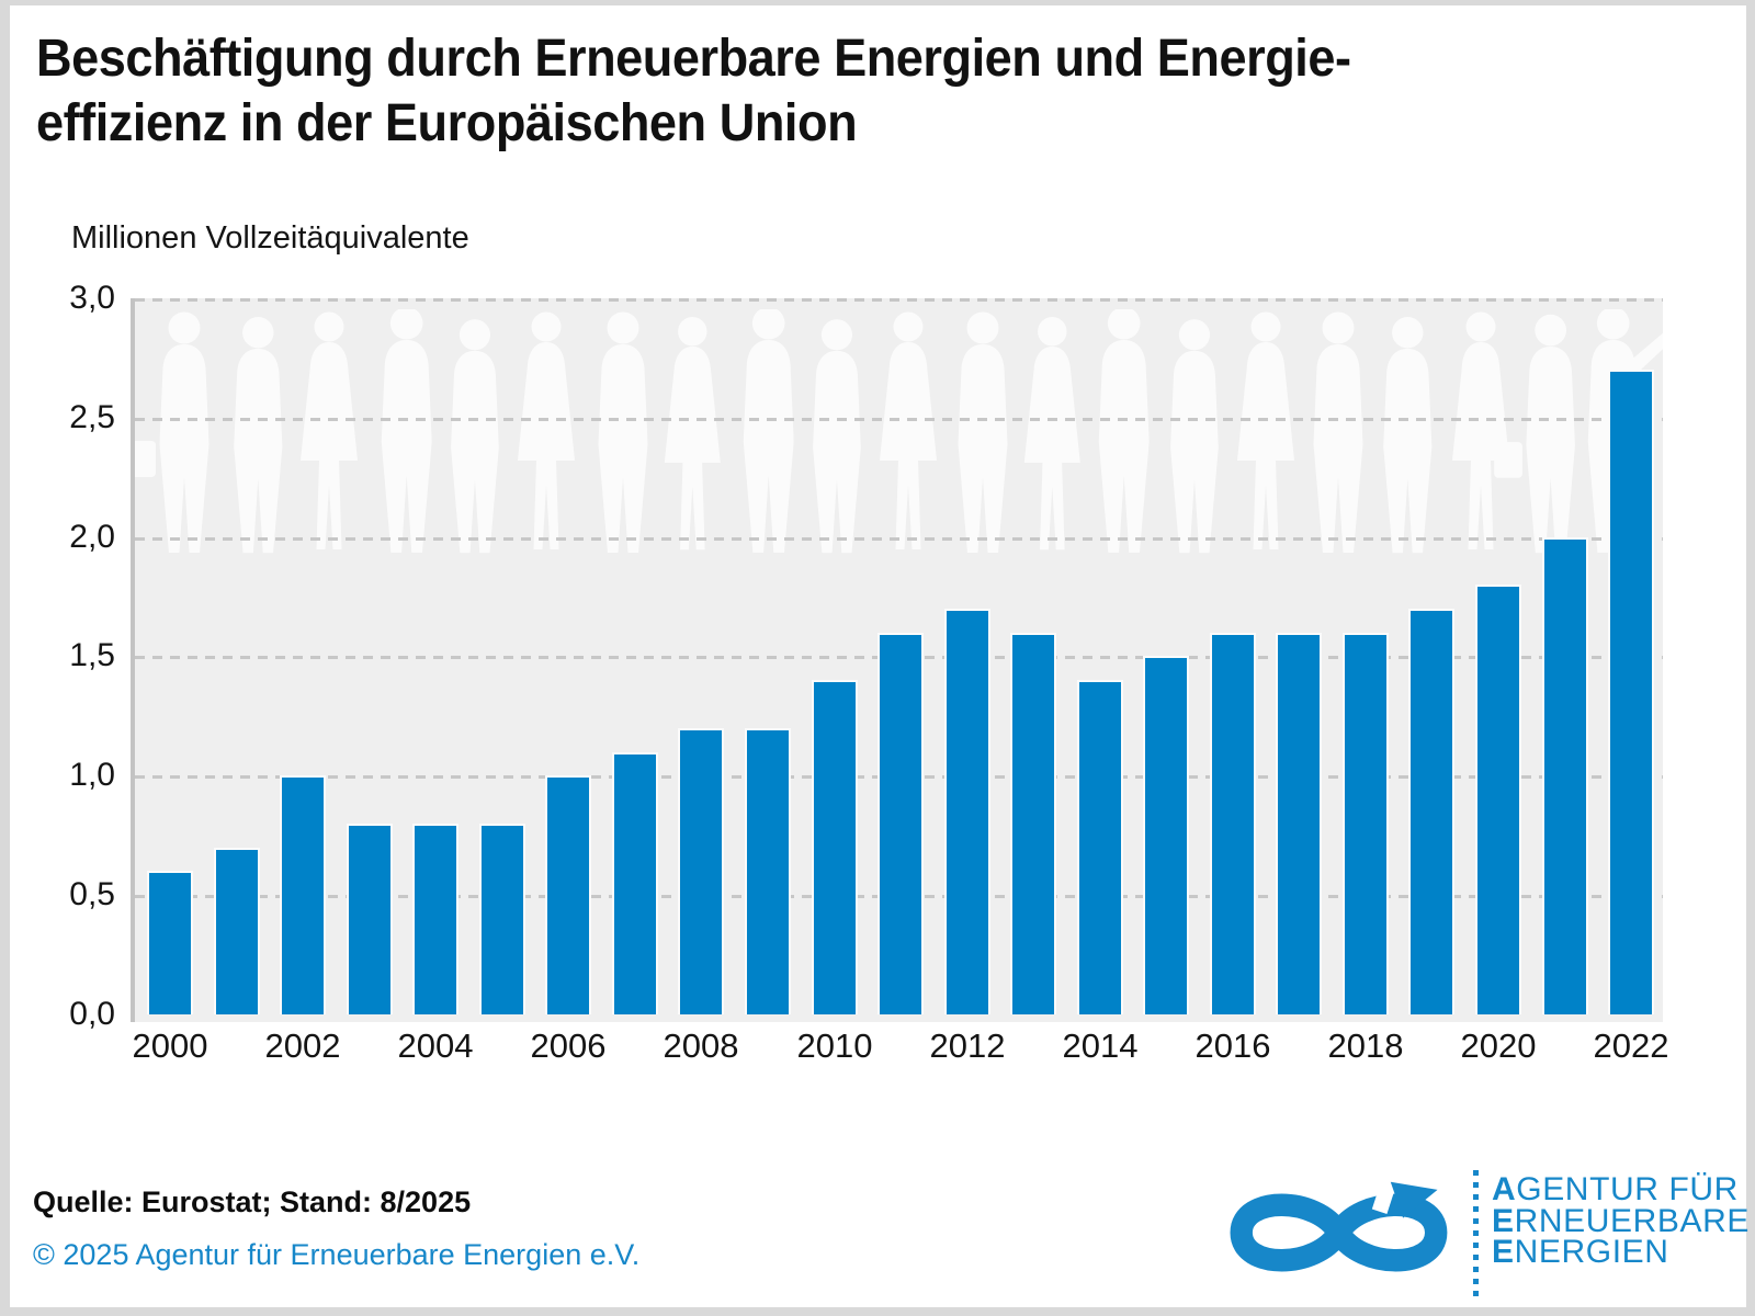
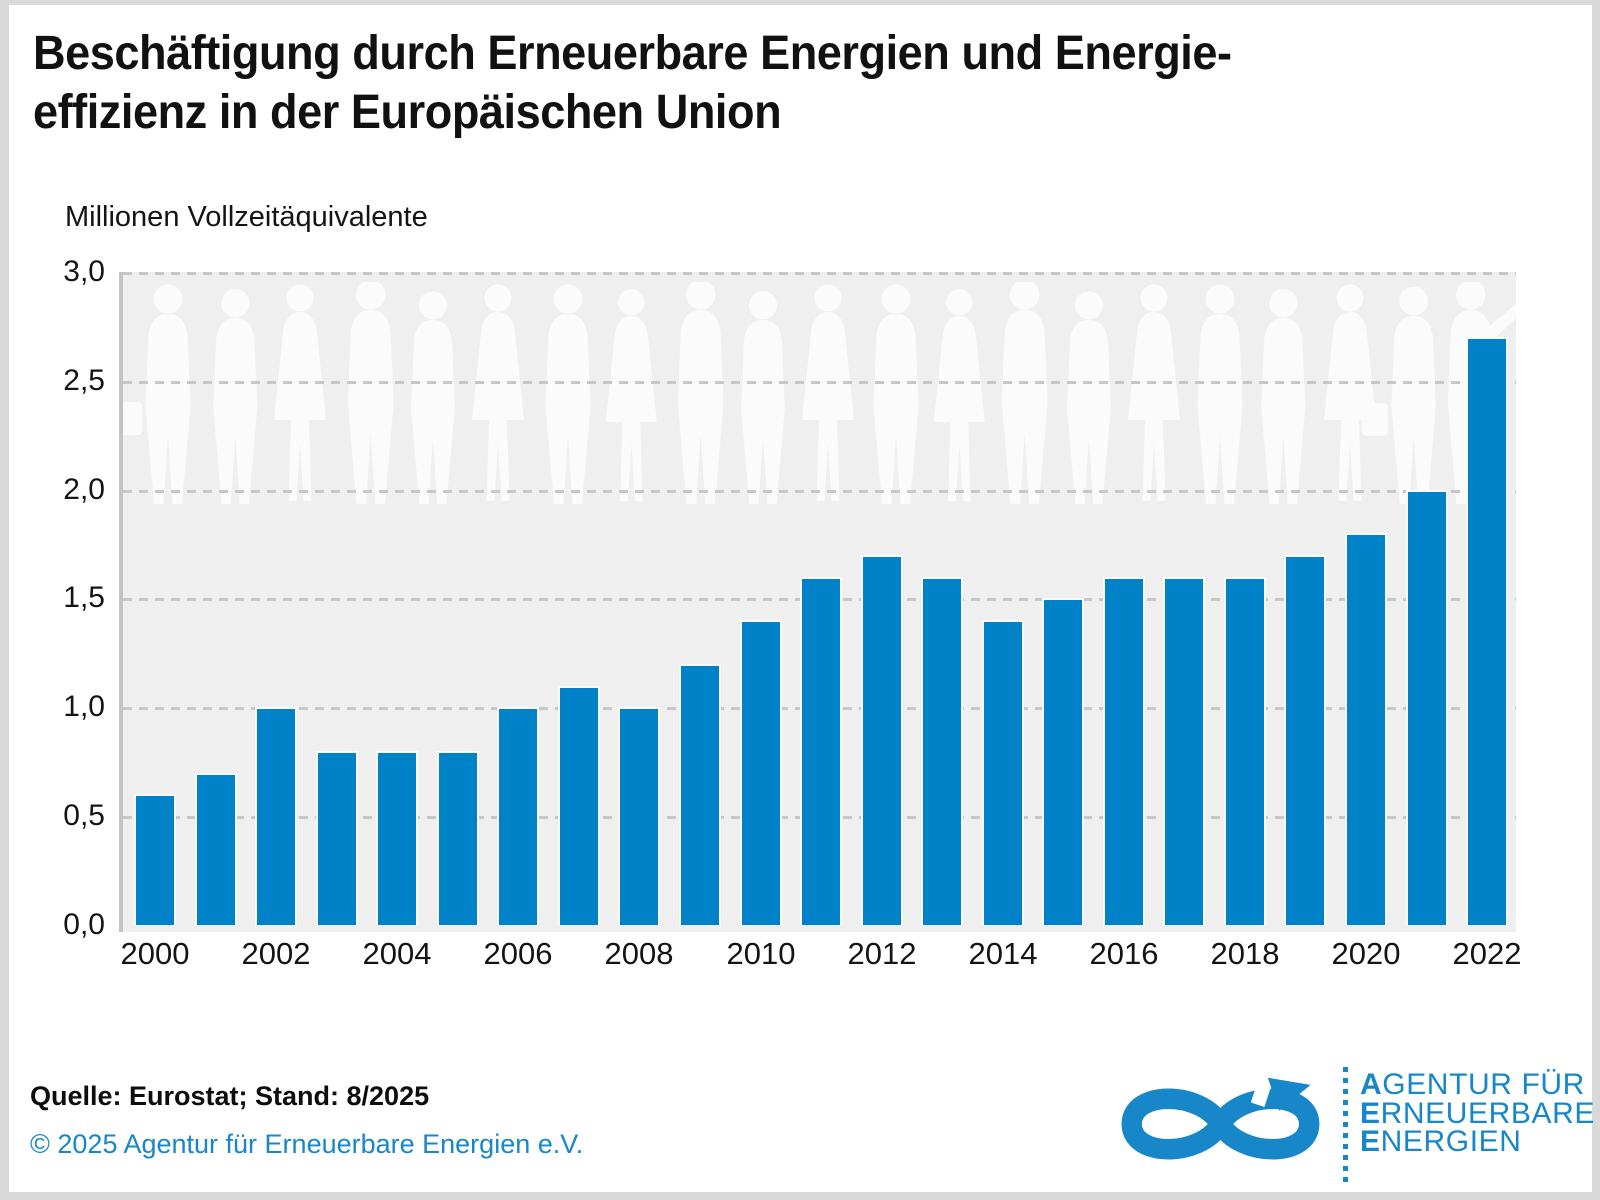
2008: 1,2 -> 1,0
